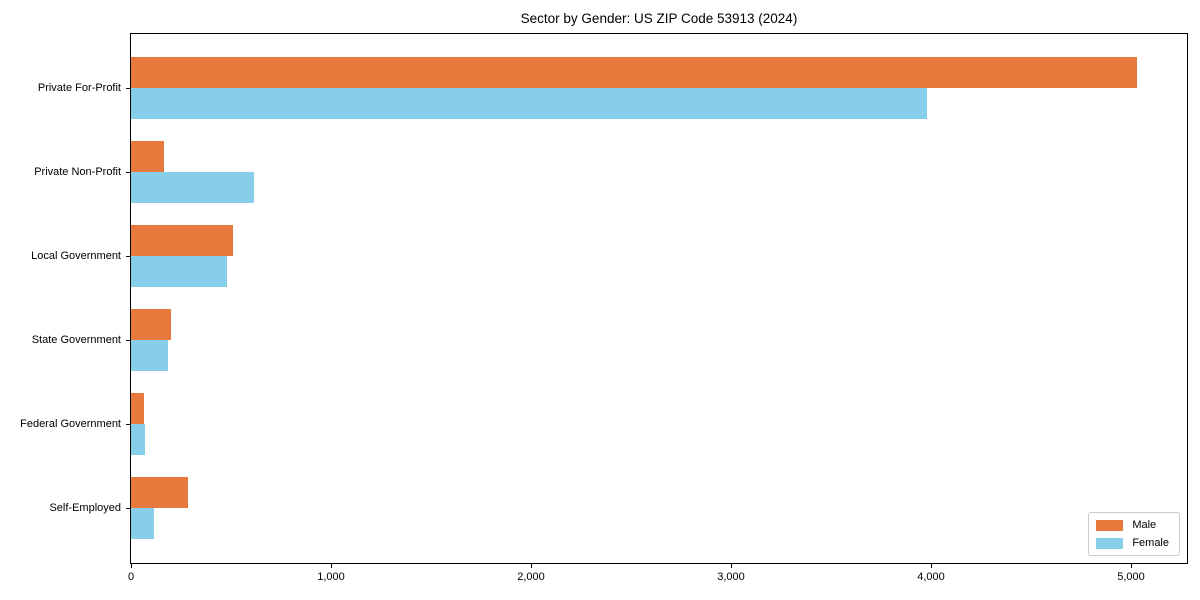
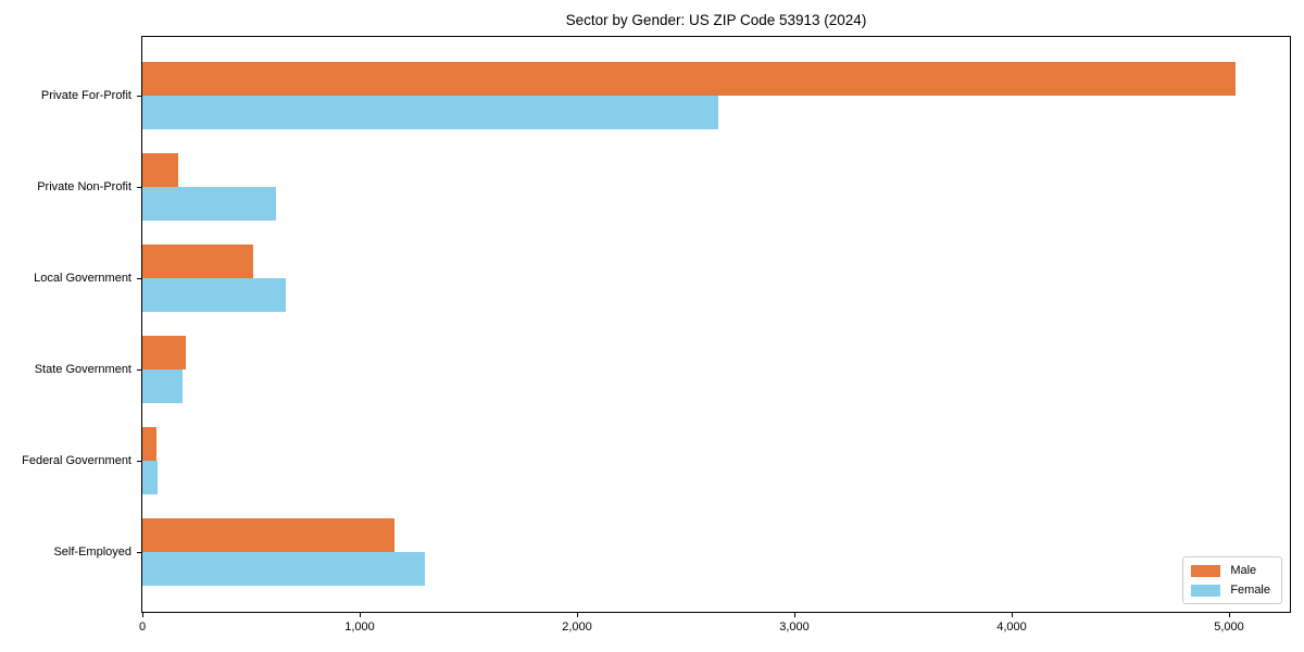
Female/Private For-Profit: 3980 -> 2650
Female/Local Government: 480 -> 660
Male/Self-Employed: 280 -> 1160
Female/Self-Employed: 120 -> 1300
